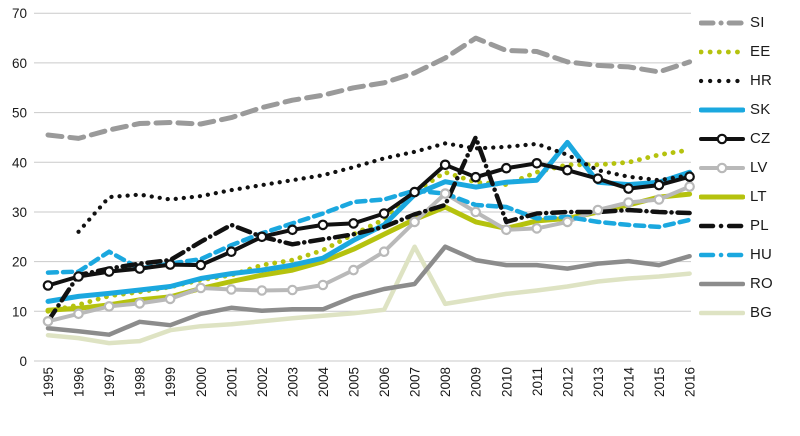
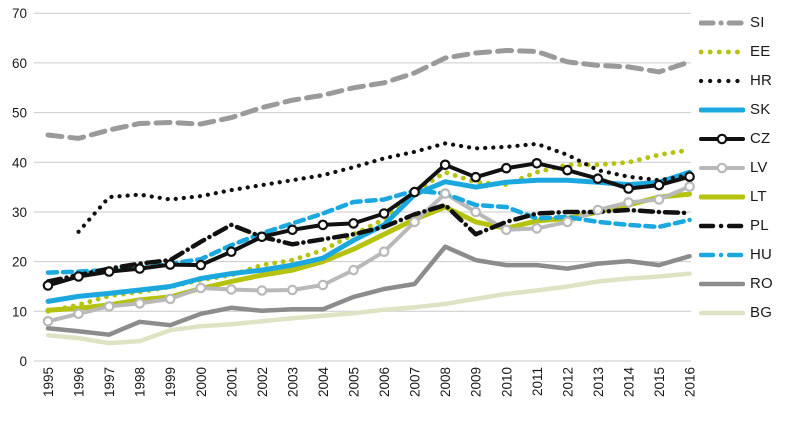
PL/1995: 8 -> 16
HU/1997: 22 -> 18
BG/2007: 23 -> 11
SI/2009: 65 -> 62
PL/2009: 45 -> 26
SK/2012: 44 -> 36
